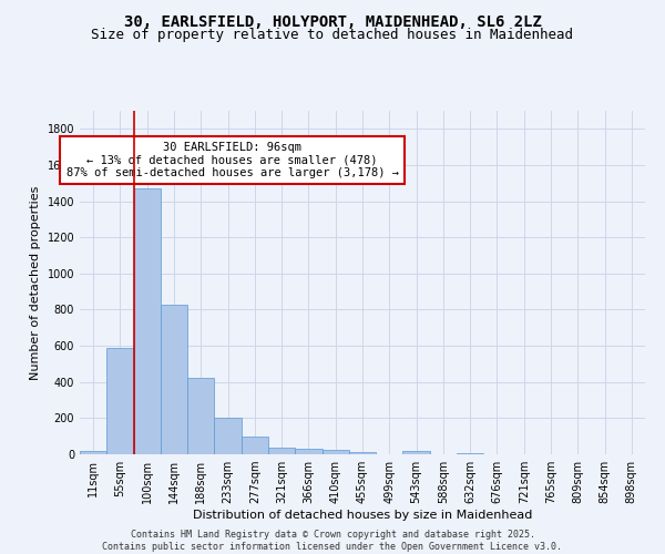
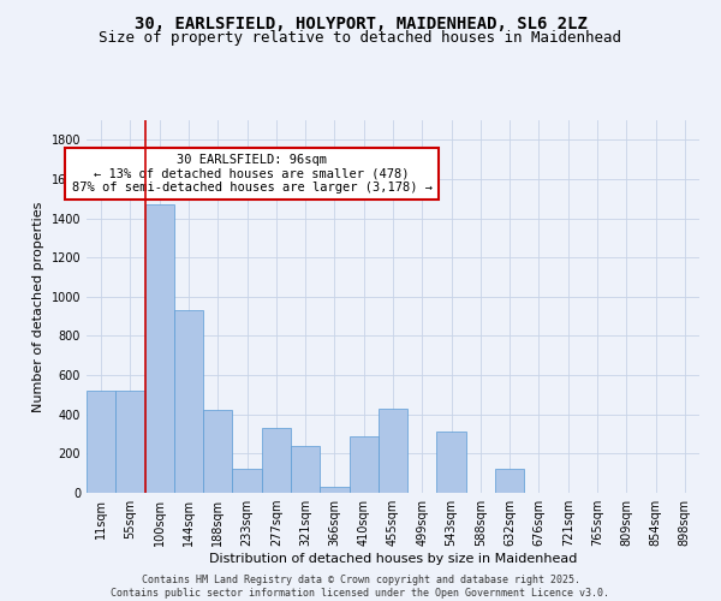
11sqm: 20 -> 520
55sqm: 590 -> 520
144sqm: 830 -> 930
233sqm: 200 -> 120
277sqm: 100 -> 330
321sqm: 40 -> 240
410sqm: 20 -> 290
455sqm: 10 -> 430
543sqm: 20 -> 310
632sqm: 10 -> 120
